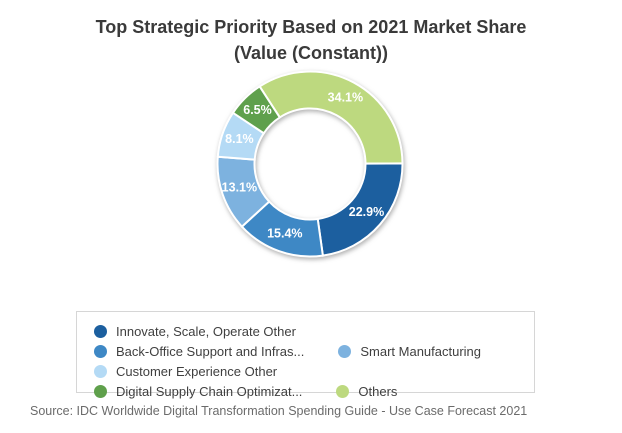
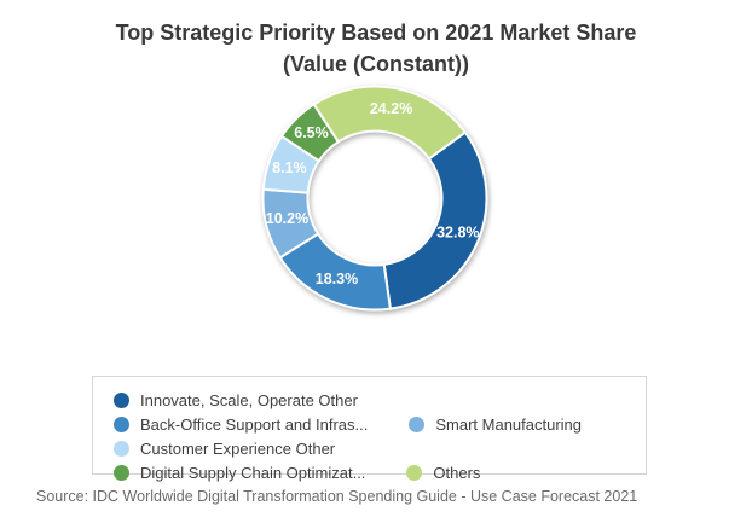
Others: 34.1% -> 24.2%
Innovate, Scale, Operate Other: 22.9% -> 32.8%
Back-Office Support and Infras...: 15.4% -> 18.3%
Smart Manufacturing: 13.1% -> 10.2%
